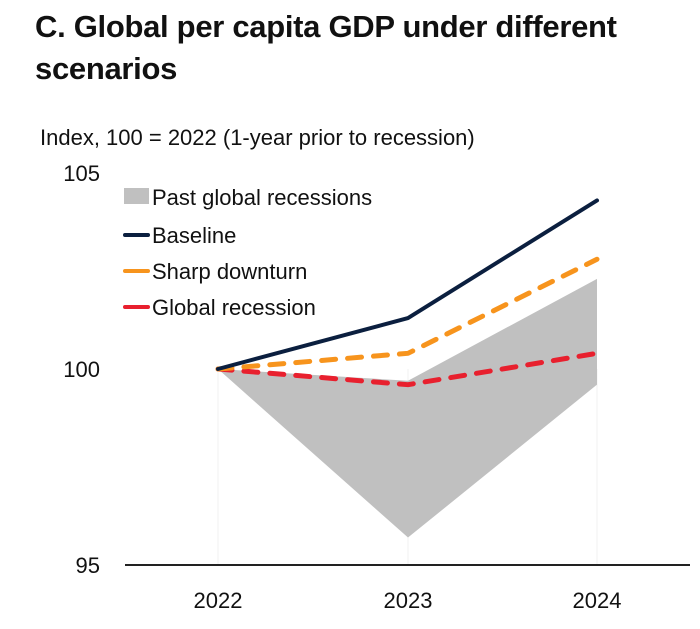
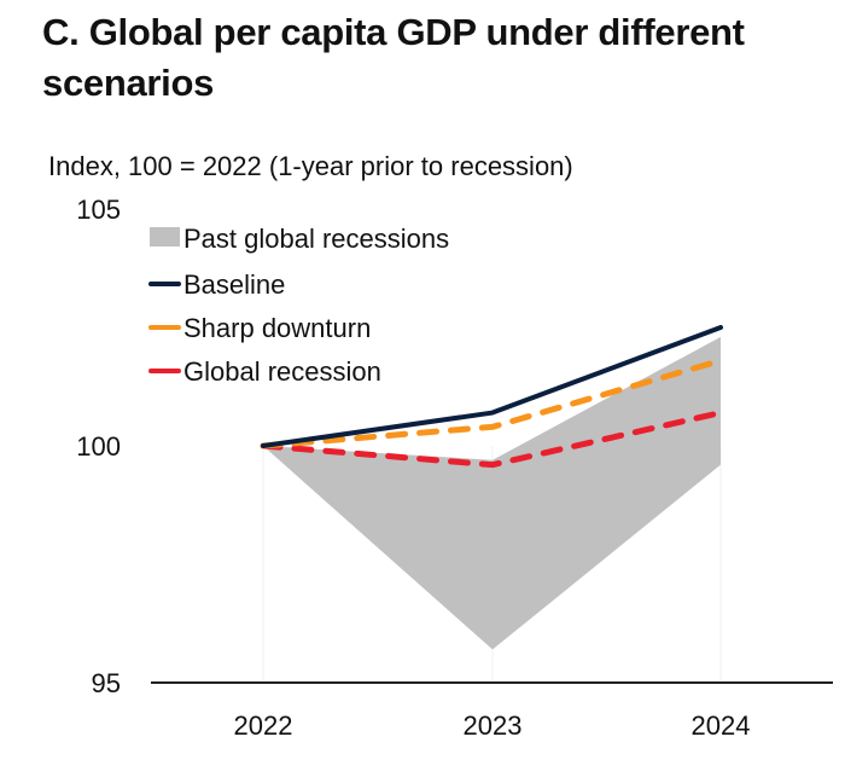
Baseline/2023: 101.3 -> 100.7
Baseline/2024: 104.3 -> 102.5
Sharp downturn/2024: 102.8 -> 101.8
Global recession/2024: 100.4 -> 100.7
